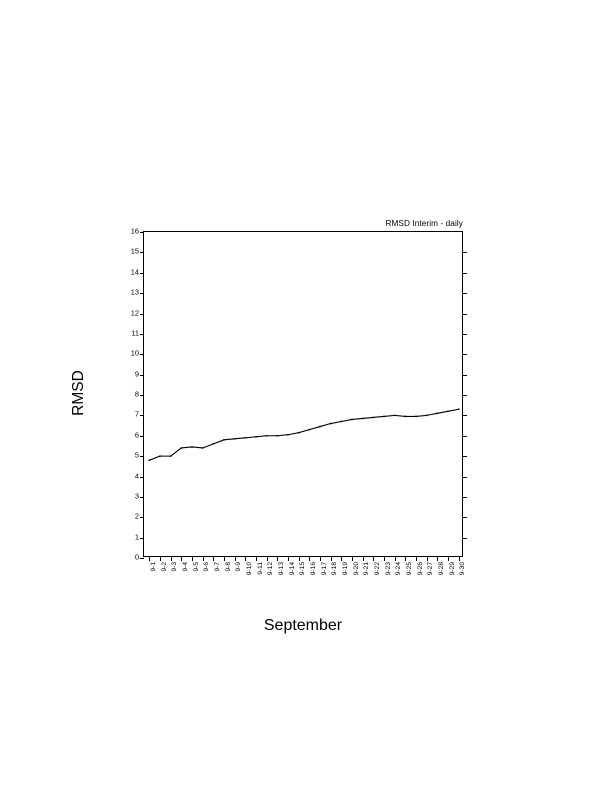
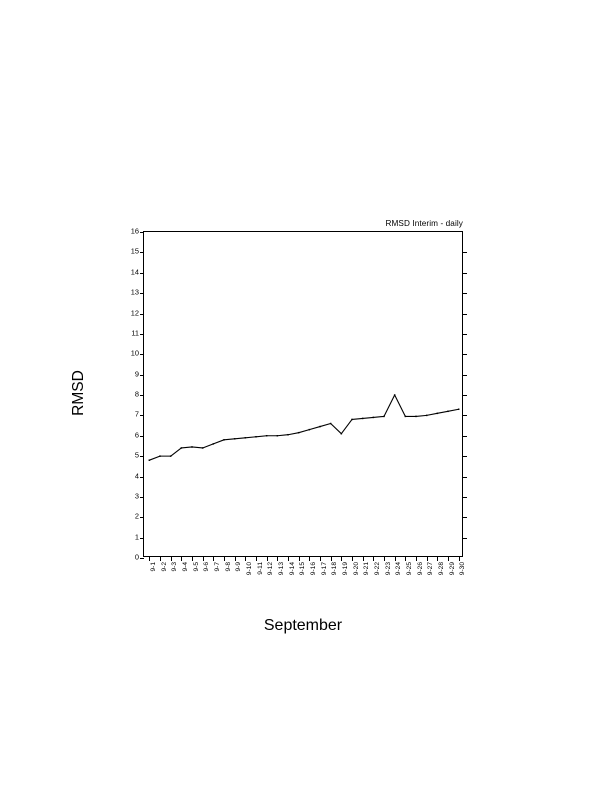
9-19: 6.7 -> 6.1
9-24: 7.0 -> 8.0
